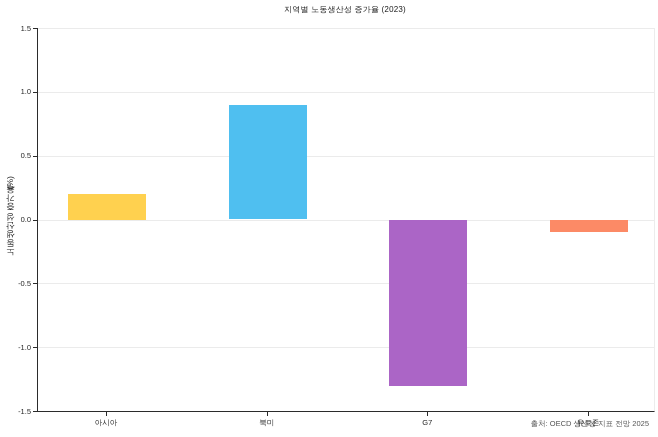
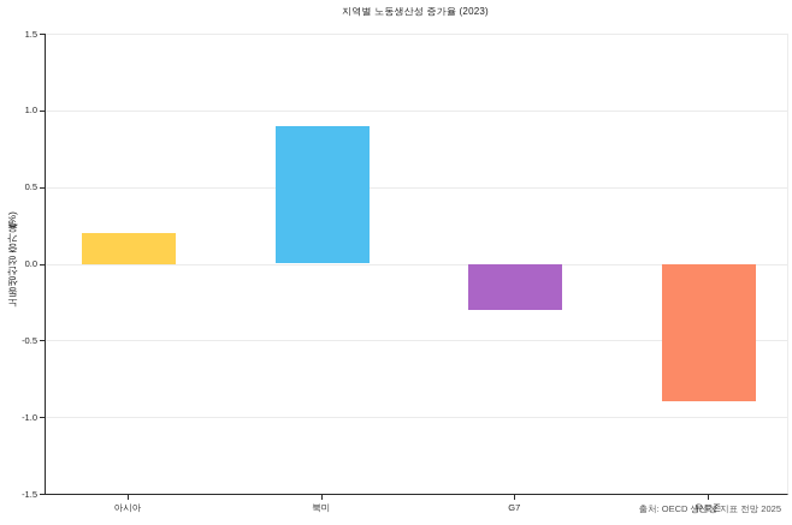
G7: -1.3 -> -0.3
유로존: -0.1 -> -0.9
